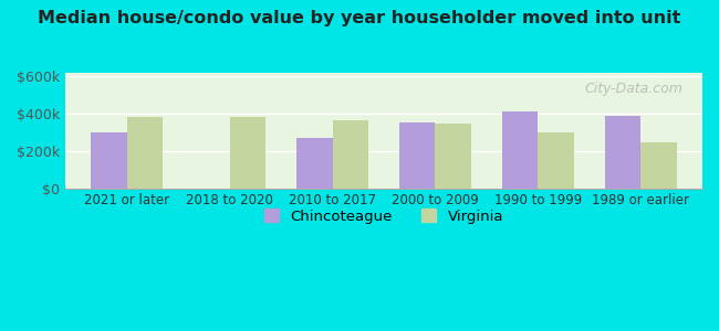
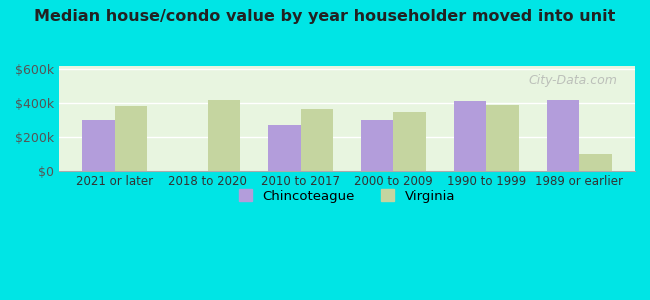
Virginia/2018 to 2020: $380k -> $420k
Chincoteague/2000 to 2009: $360k -> $300k
Virginia/1990 to 1999: $300k -> $390k
Chincoteague/1989 or earlier: $390k -> $420k
Virginia/1989 or earlier: $240k -> $100k
